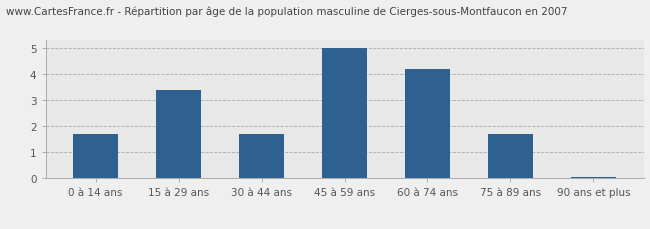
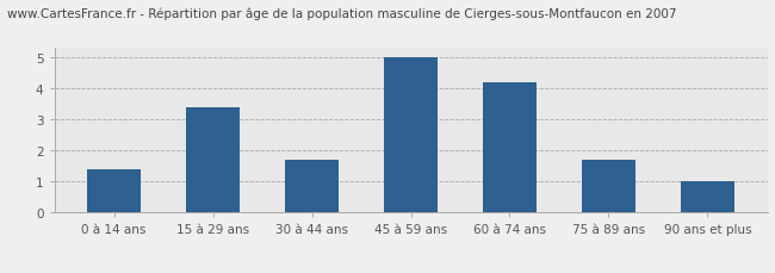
0 à 14 ans: 1.70 -> 1.40
90 ans et plus: 0.05 -> 1.00
